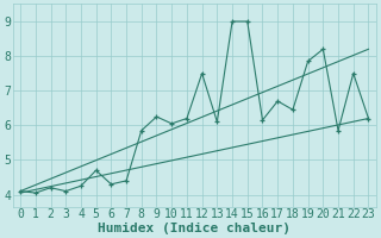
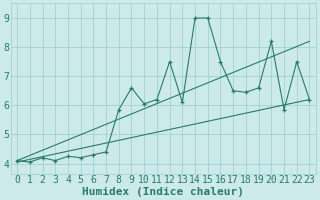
5: 4.70 -> 4.20
9: 6.25 -> 6.60
16: 6.15 -> 7.50
17: 6.70 -> 6.50
19: 7.85 -> 6.60
